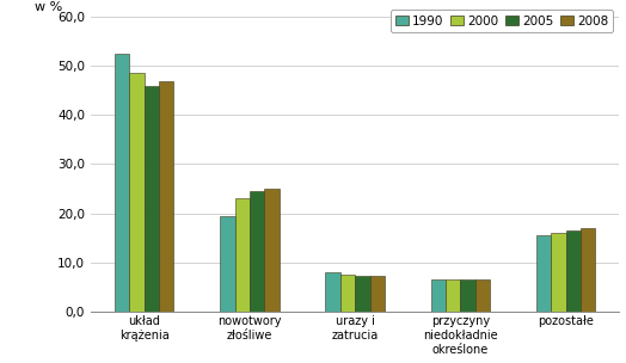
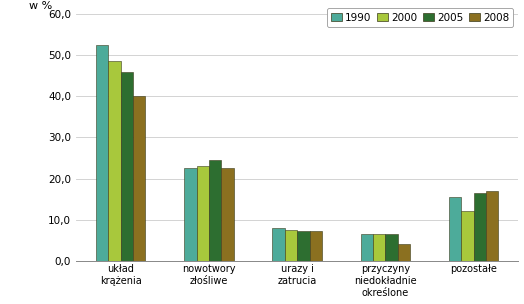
2008/układ krążenia: 46,8 -> 40,0
1990/nowotwory złośliwe: 19,3 -> 22,5
2008/nowotwory złośliwe: 25,0 -> 22,5
2008/przyczyny niedokładnie określone: 6,5 -> 4,0
2000/pozostałe: 16,0 -> 12,0
